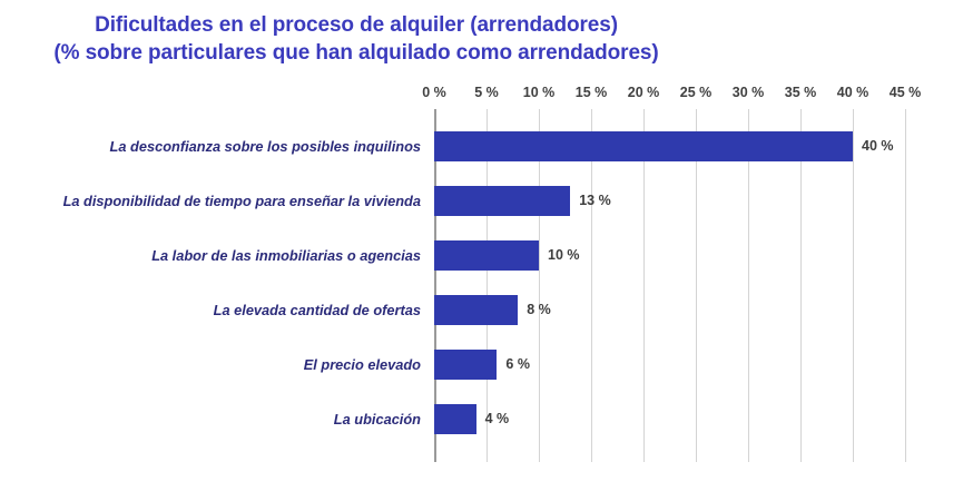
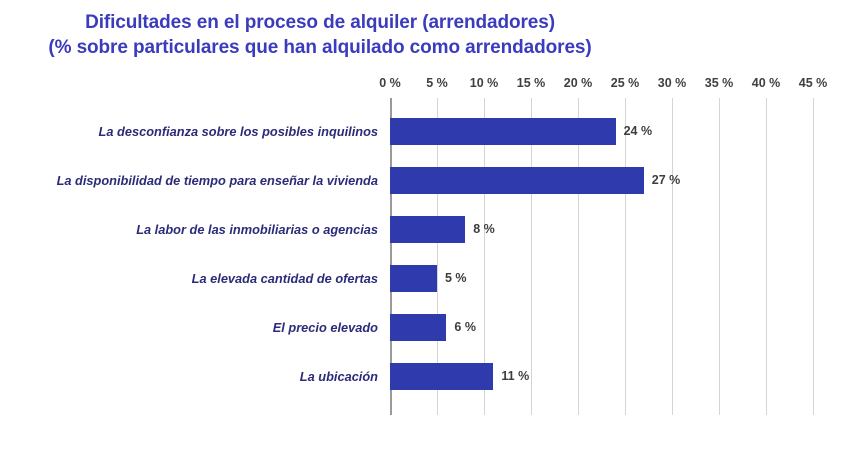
La desconfianza sobre los posibles inquilinos: 40 -> 24
La disponibilidad de tiempo para enseñar la vivienda: 13 -> 27
La labor de las inmobiliarias o agencias: 10 -> 8
La elevada cantidad de ofertas: 8 -> 5
La ubicación: 4 -> 11
